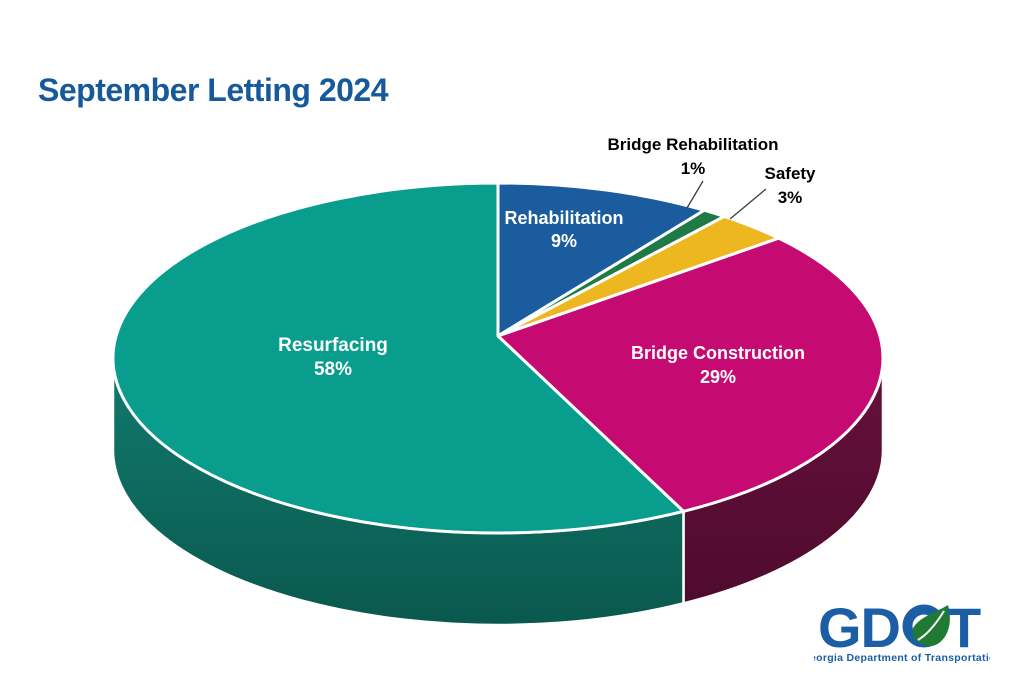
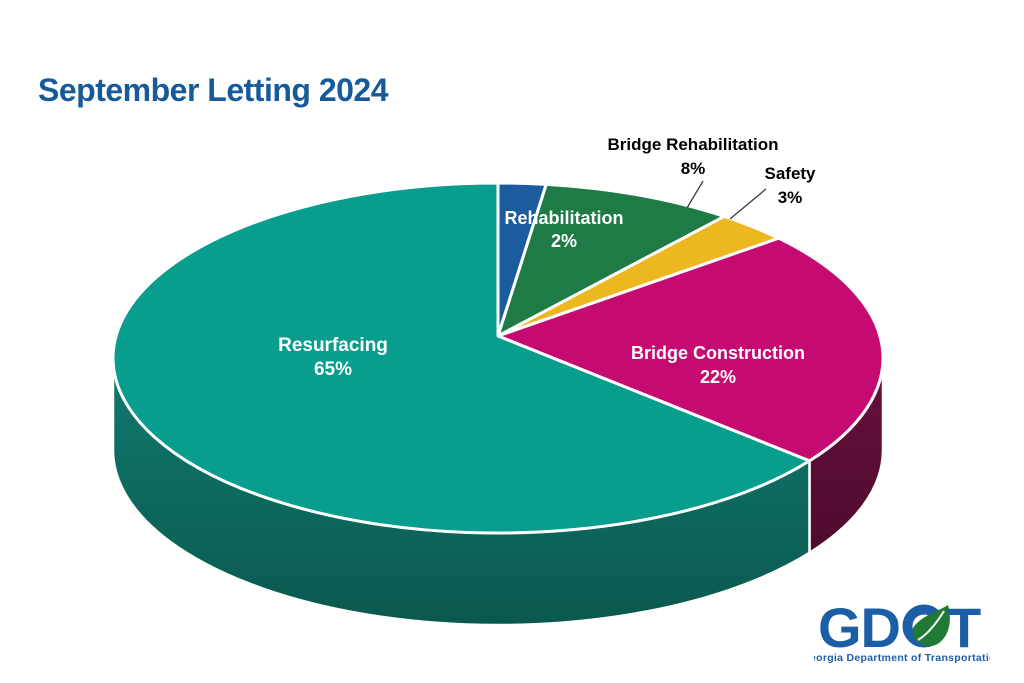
Rehabilitation: 9% -> 2%
Bridge Rehabilitation: 1% -> 8%
Bridge Construction: 29% -> 22%
Resurfacing: 58% -> 65%
